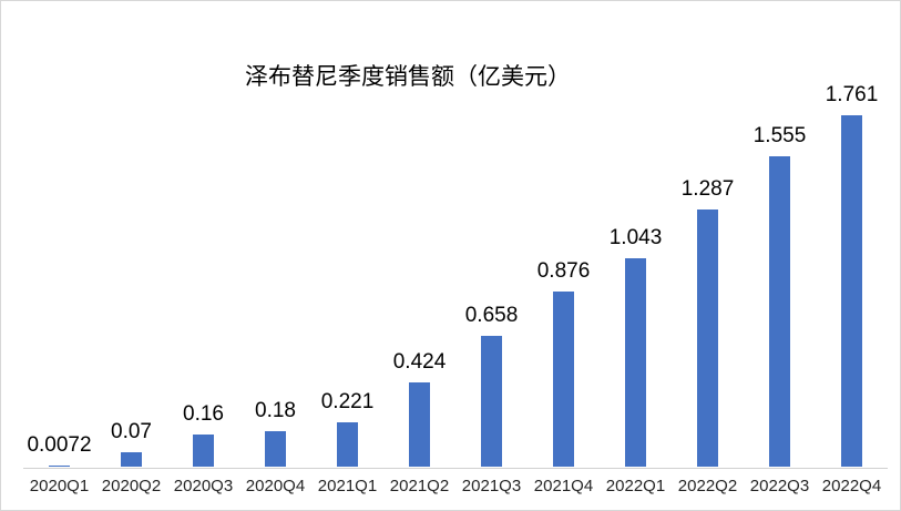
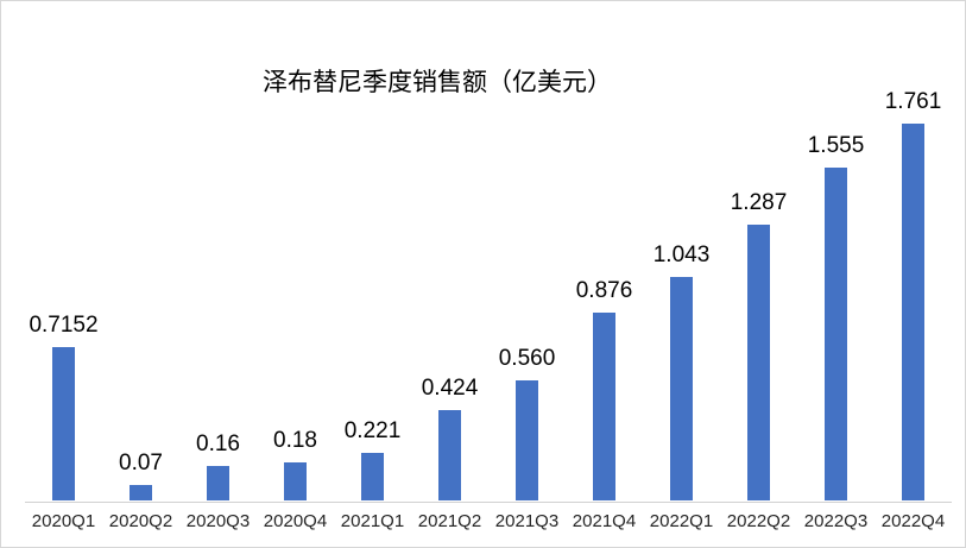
2020Q1: 0.0072 -> 0.7152
2021Q3: 0.658 -> 0.560
